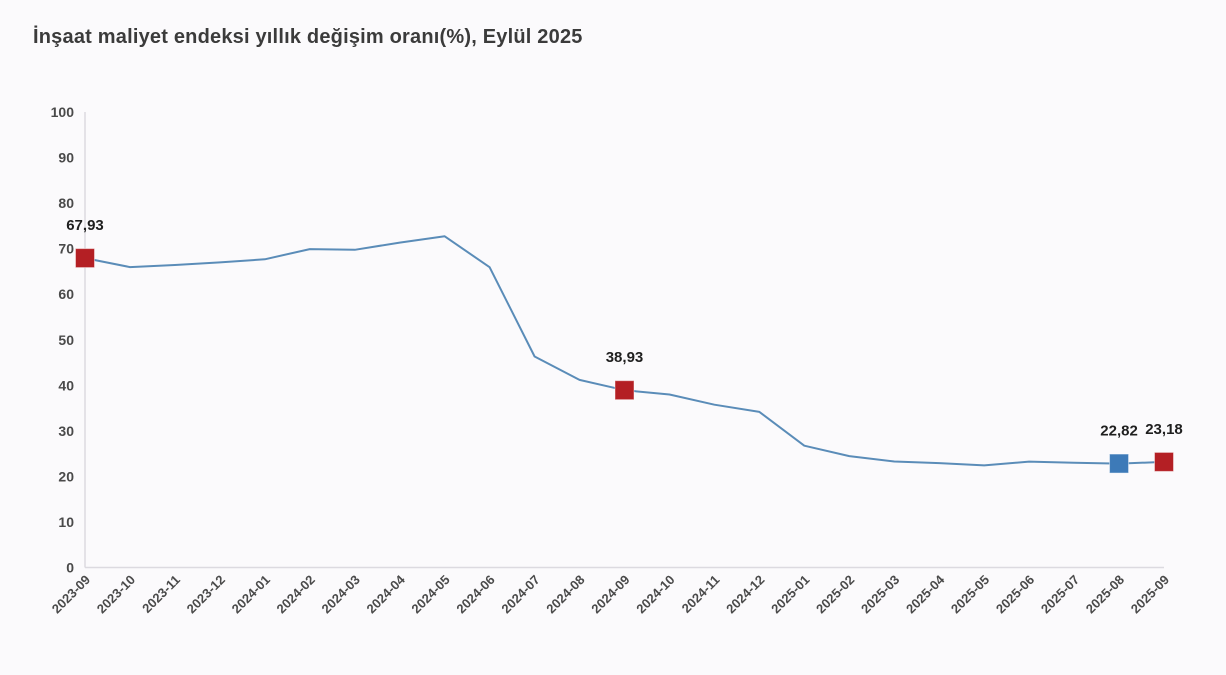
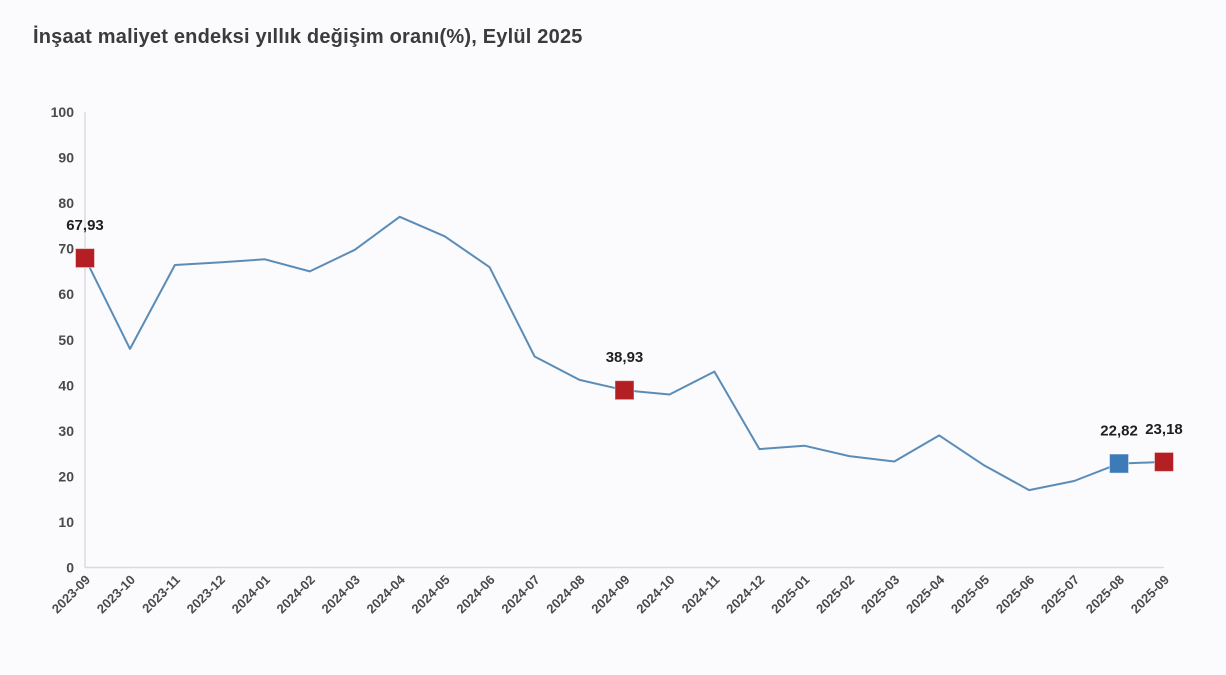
2023-10: 66 -> 48
2024-02: 70 -> 65
2024-04: 71 -> 77
2024-11: 36 -> 43
2024-12: 34 -> 26
2025-04: 23 -> 29
2025-06: 23 -> 17
2025-07: 23 -> 19
